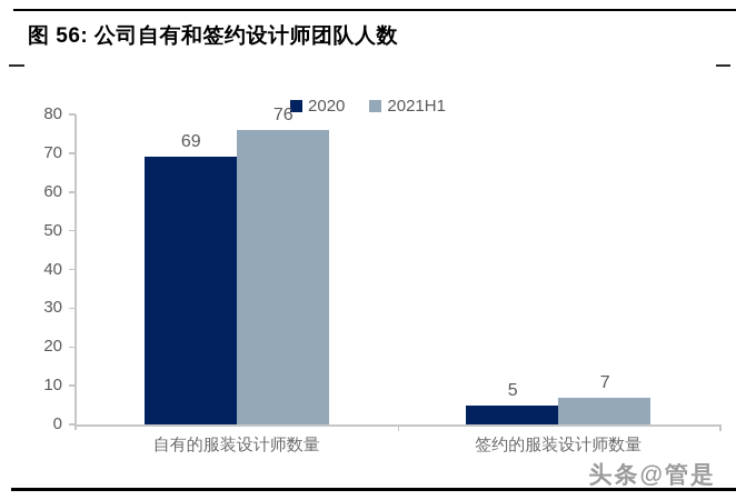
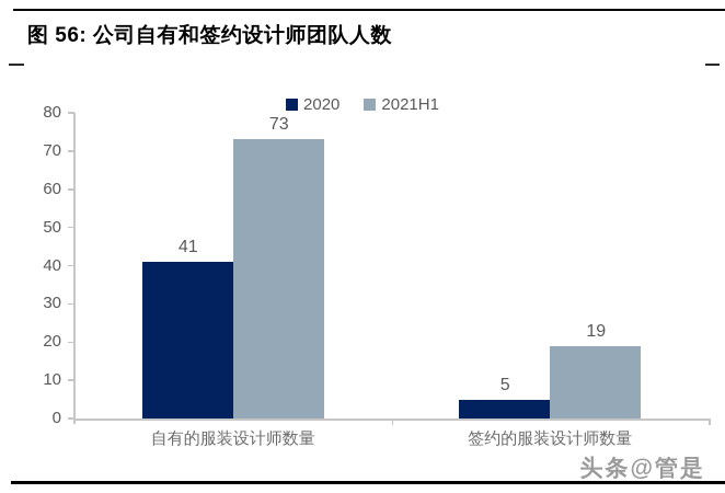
2020/自有的服装设计师数量: 69 -> 41
2021H1/自有的服装设计师数量: 76 -> 73
2021H1/签约的服装设计师数量: 7 -> 19
